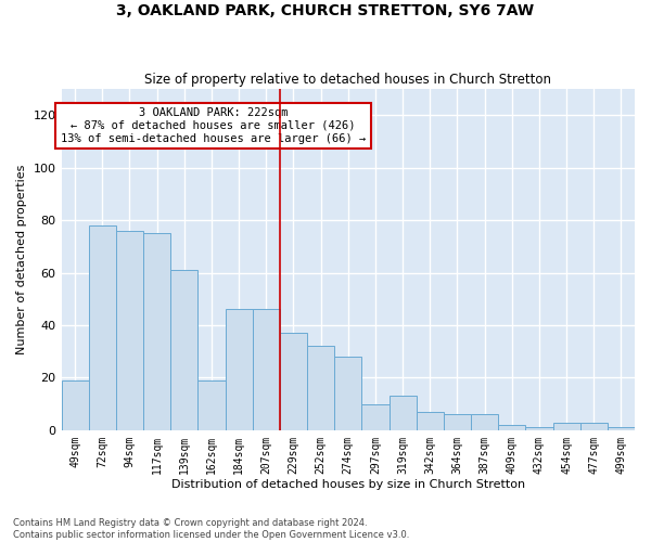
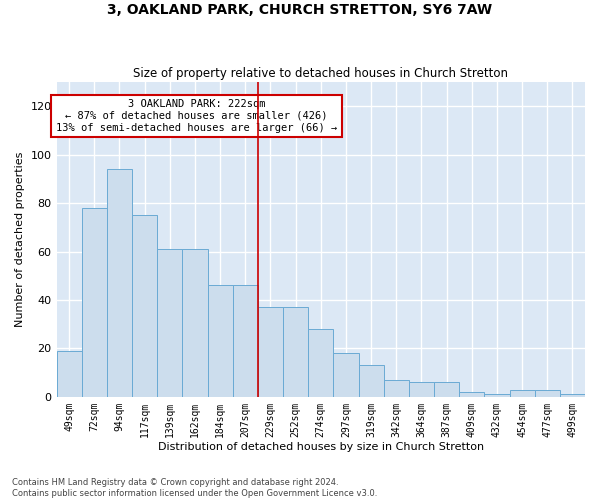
94sqm: 76 -> 94
162sqm: 19 -> 61
252sqm: 32 -> 37
297sqm: 10 -> 18
